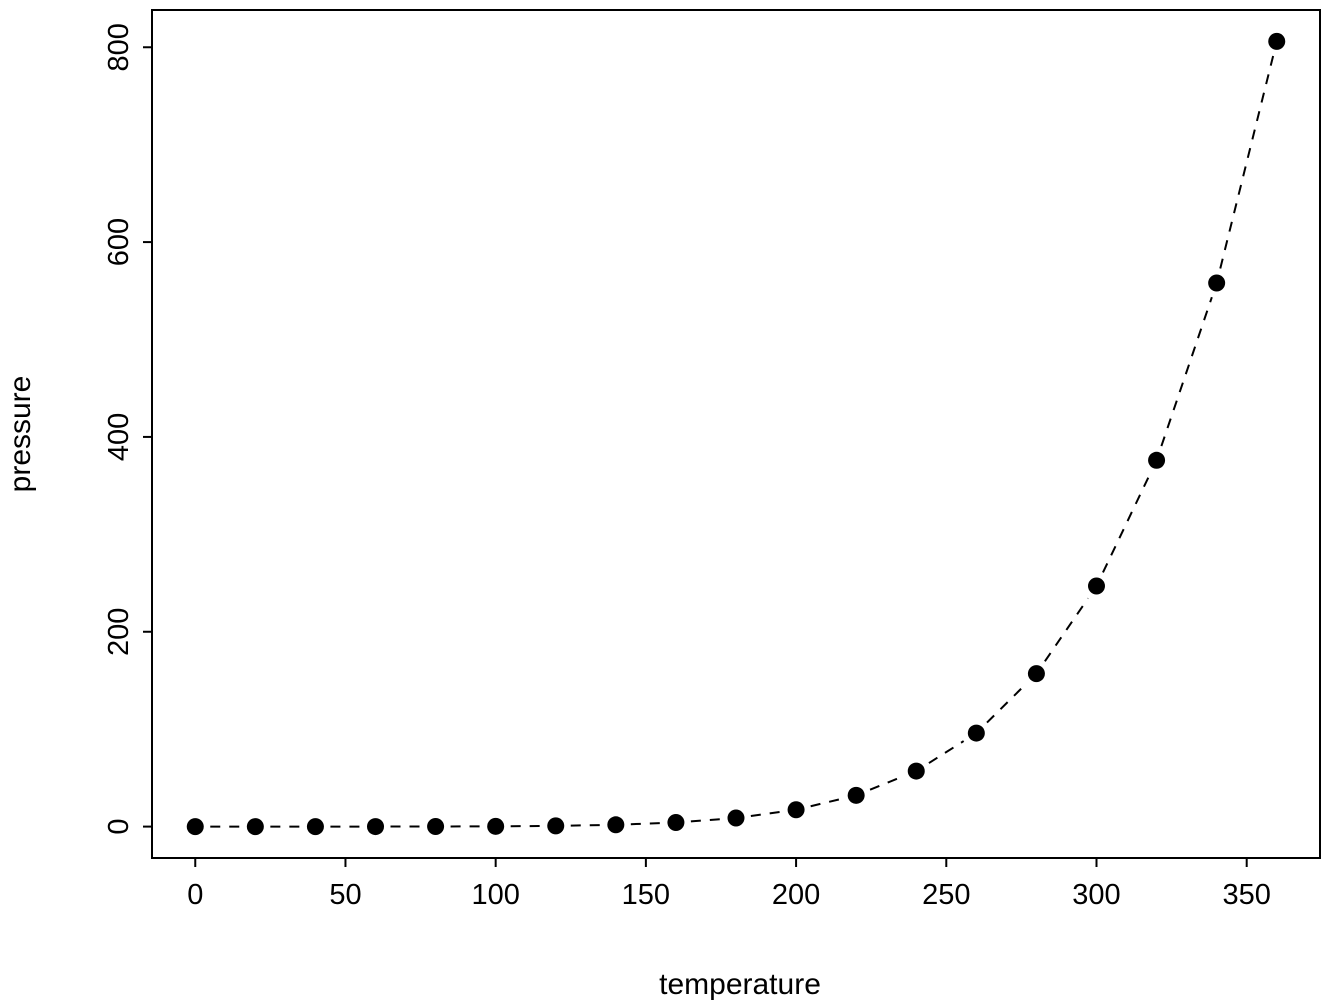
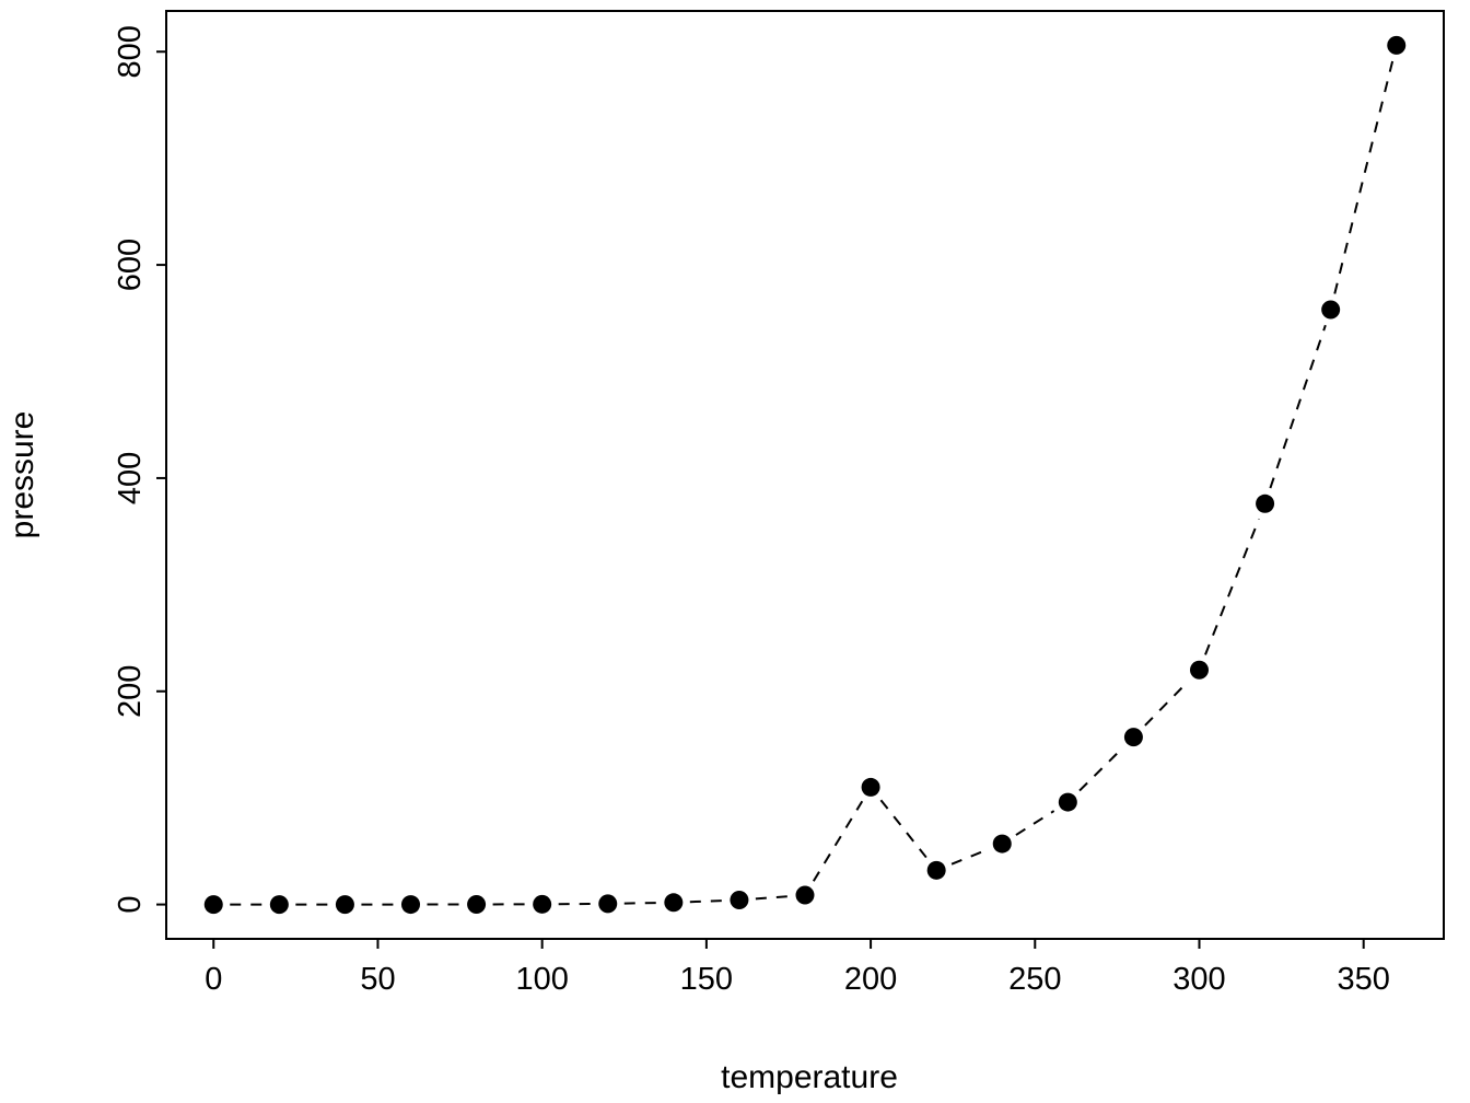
200: 20 -> 110
300: 250 -> 220
